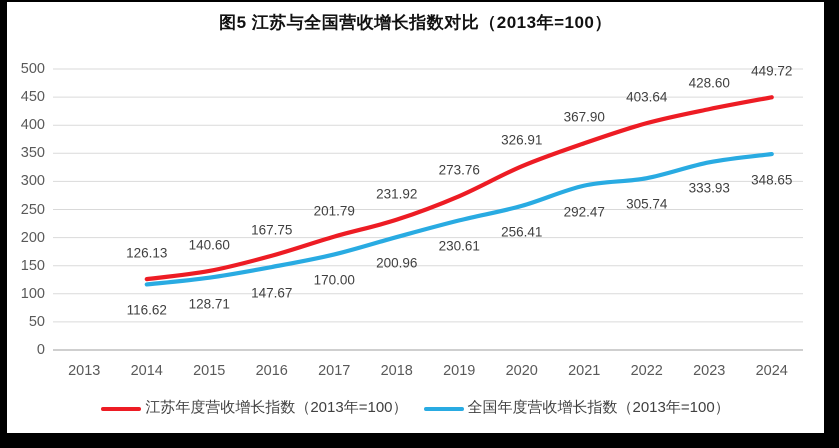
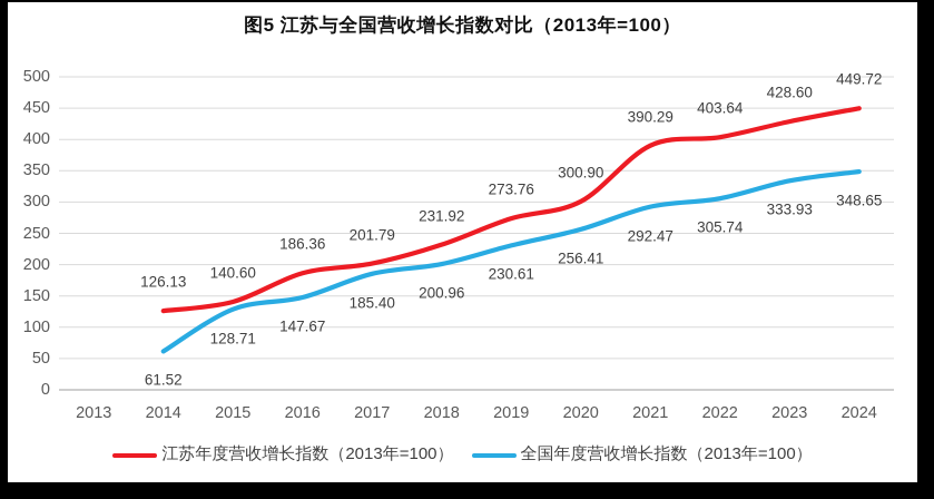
全国年度营收增长指数（2013年=100）/2014: 116.62 -> 61.52
江苏年度营收增长指数（2013年=100）/2016: 167.75 -> 186.36
全国年度营收增长指数（2013年=100）/2017: 170.00 -> 185.40
江苏年度营收增长指数（2013年=100）/2020: 326.91 -> 300.90
江苏年度营收增长指数（2013年=100）/2021: 367.90 -> 390.29
